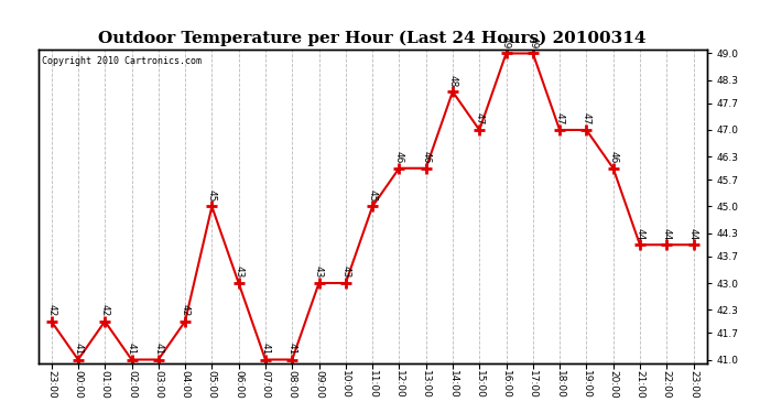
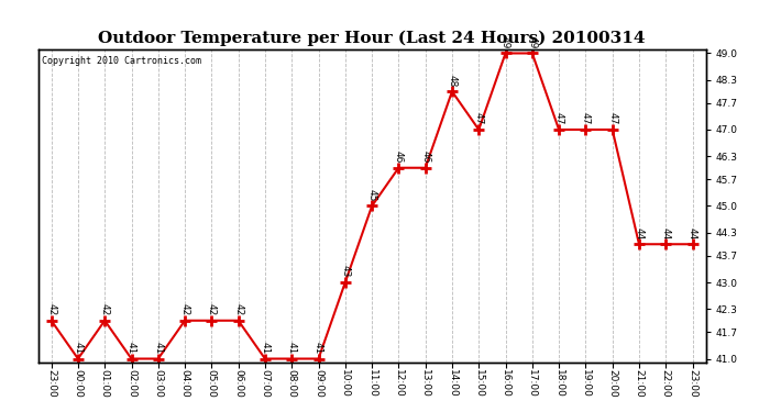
05:00: 45 -> 42
06:00: 43 -> 42
09:00: 43 -> 41
20:00: 46 -> 47
